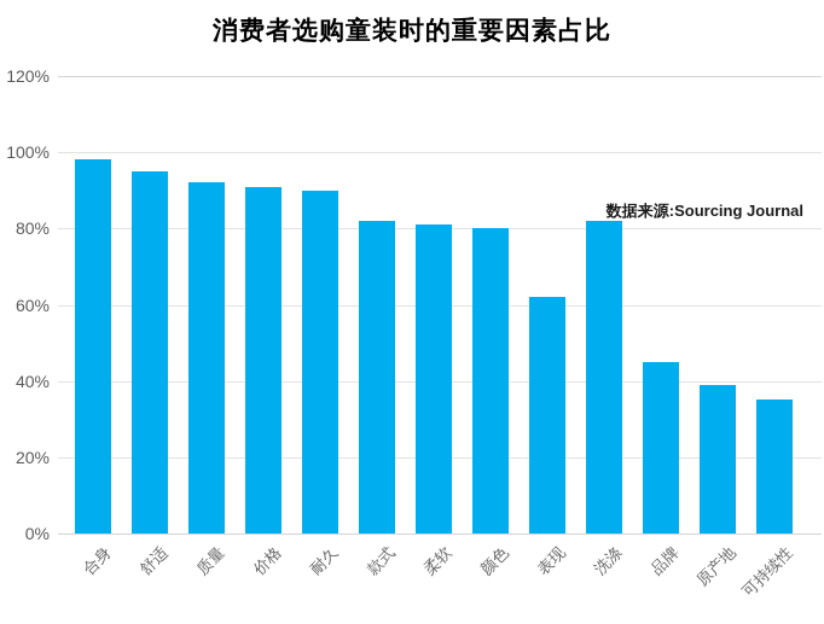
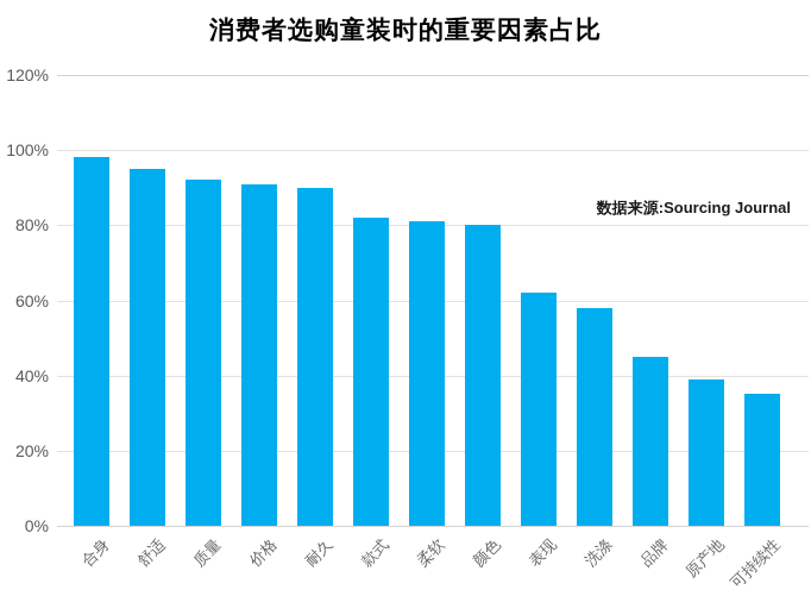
洗涤: 82% -> 58%
